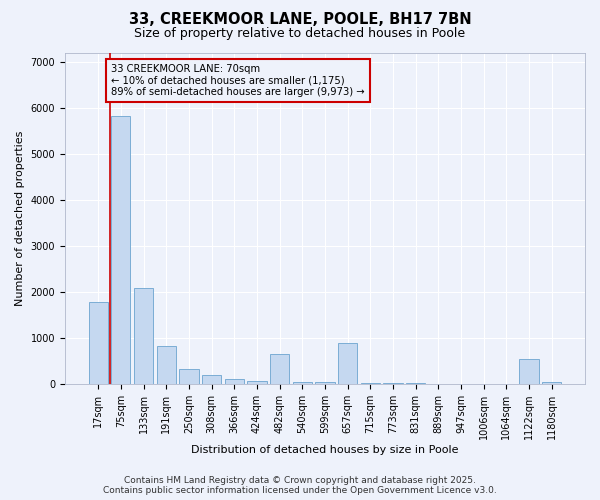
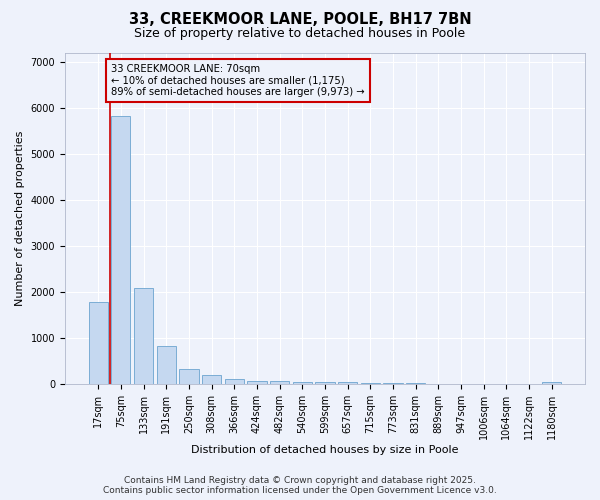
482sqm: 650 -> 60
657sqm: 900 -> 40
1122sqm: 550 -> 10
